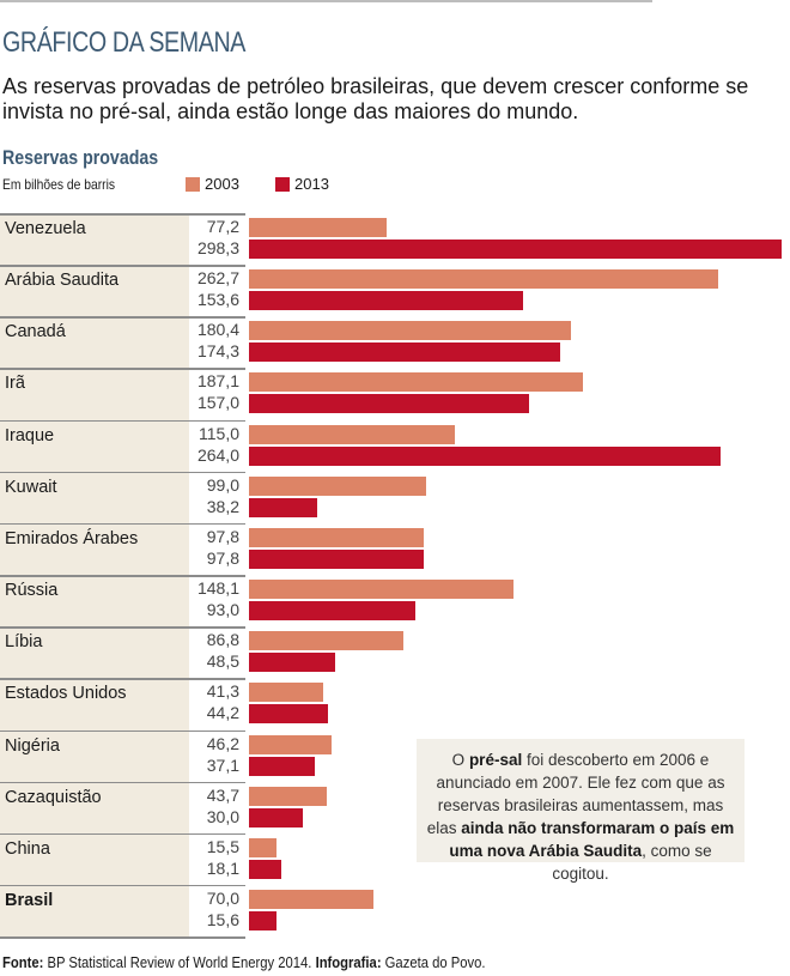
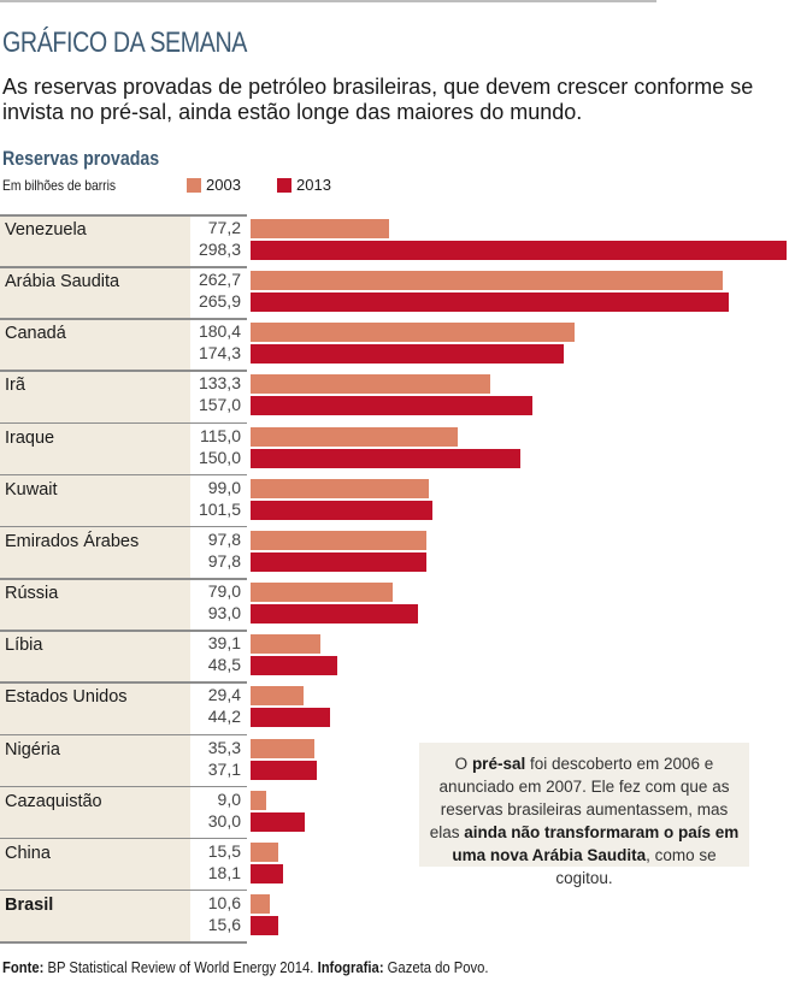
2013/Arábia Saudita: 153,6 -> 265,9
2003/Irã: 187,1 -> 133,3
2013/Iraque: 264,0 -> 150,0
2013/Kuwait: 38,2 -> 101,5
2003/Rússia: 148,1 -> 79,0
2003/Líbia: 86,8 -> 39,1
2003/Estados Unidos: 41,3 -> 29,4
2003/Nigéria: 46,2 -> 35,3
2003/Cazaquistão: 43,7 -> 9,0
2003/Brasil: 70,0 -> 10,6
